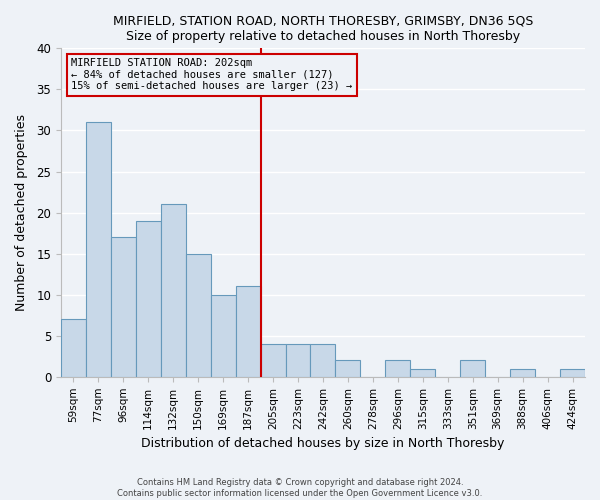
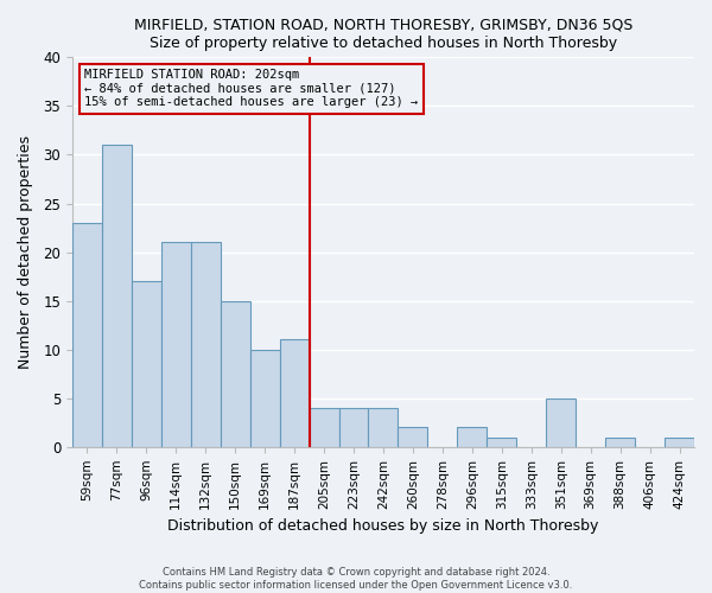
59sqm: 7 -> 23
114sqm: 19 -> 21
351sqm: 2 -> 5
